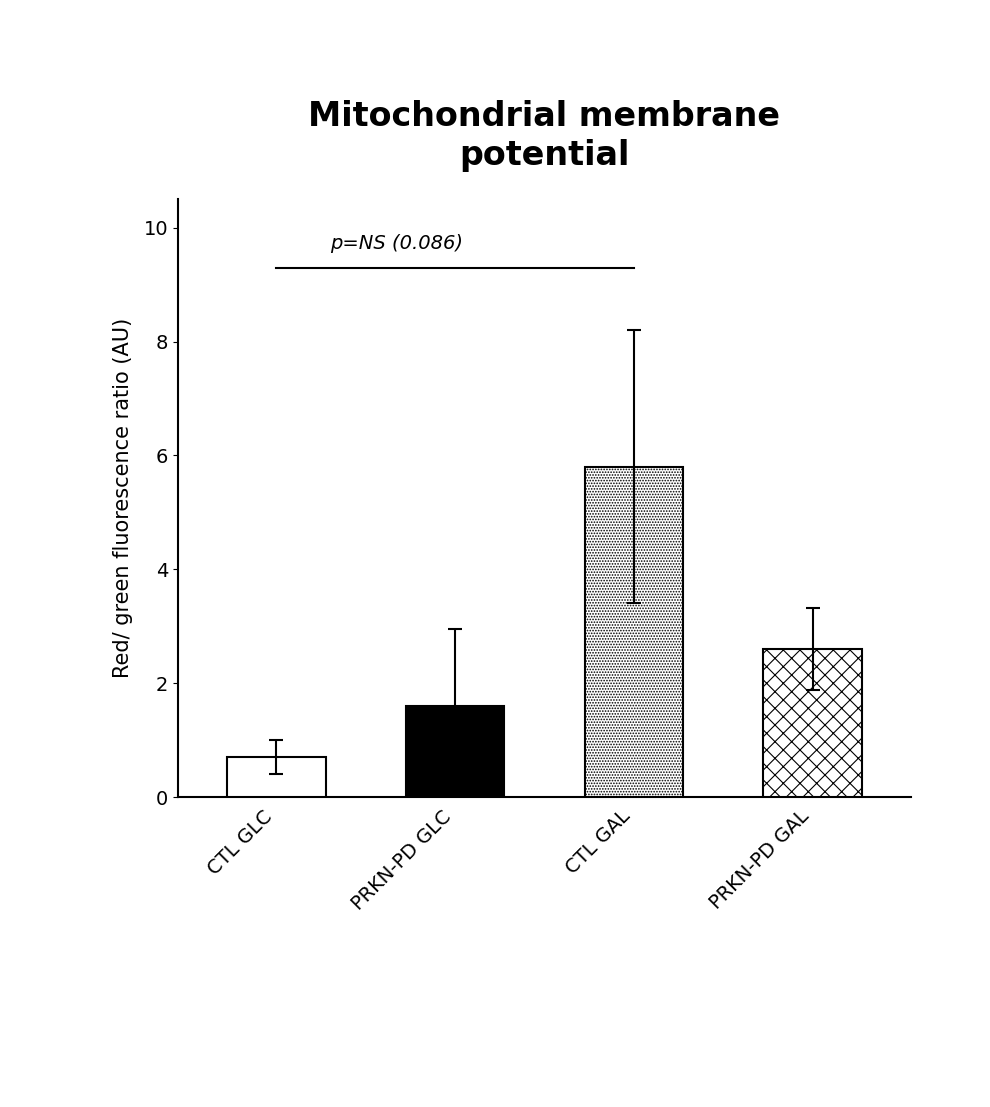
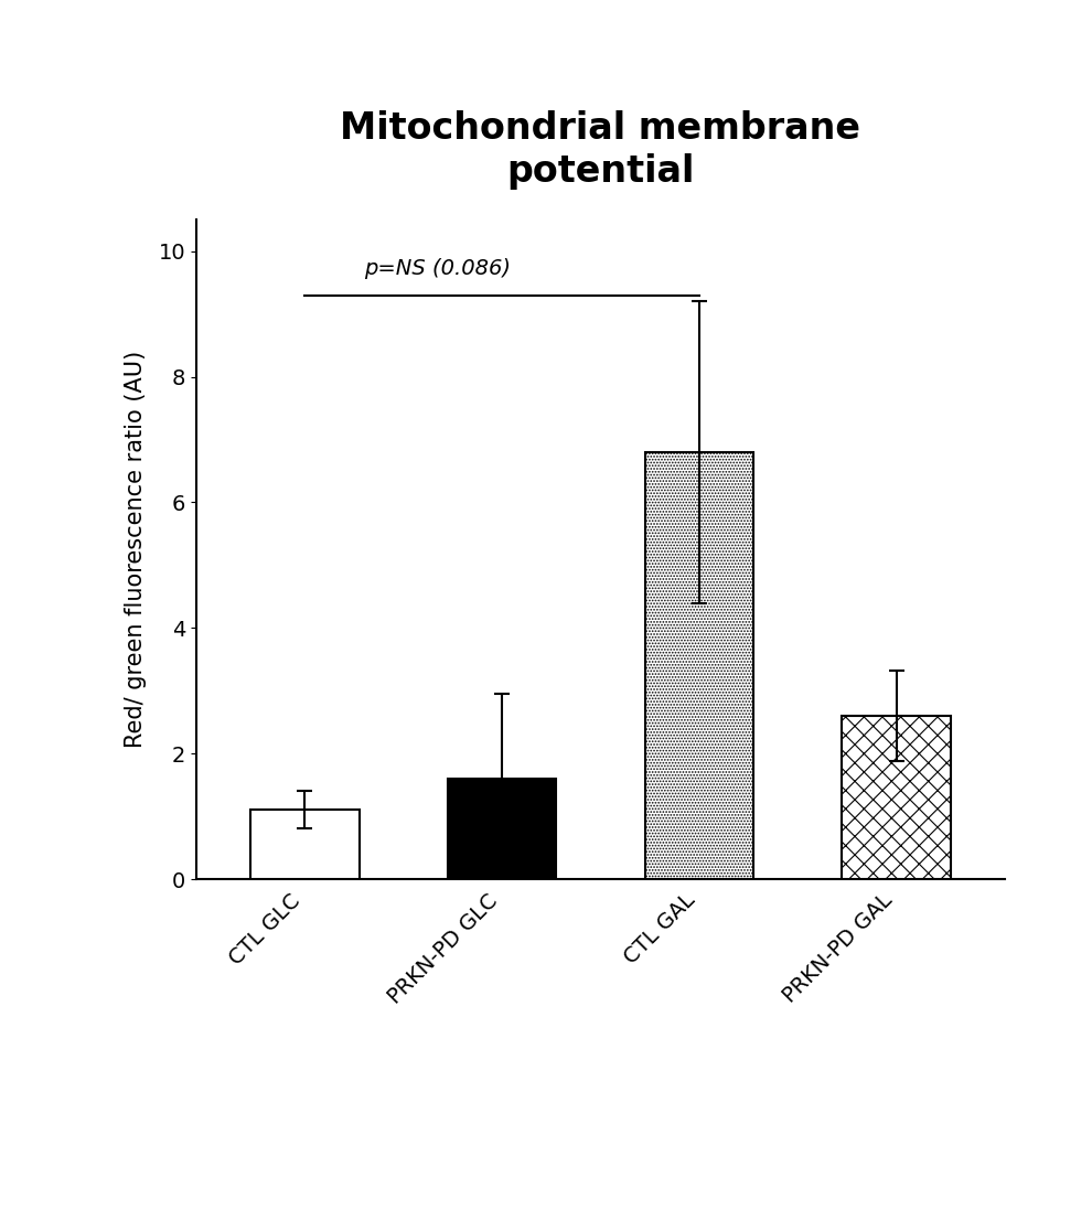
CTL GLC: 0.7 -> 1.1
CTL GAL: 5.8 -> 6.8
